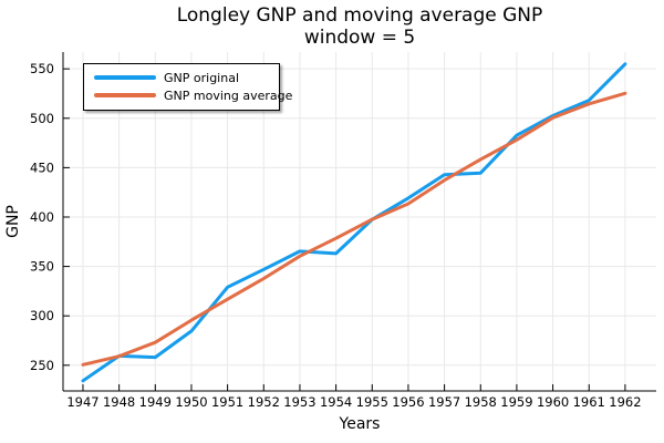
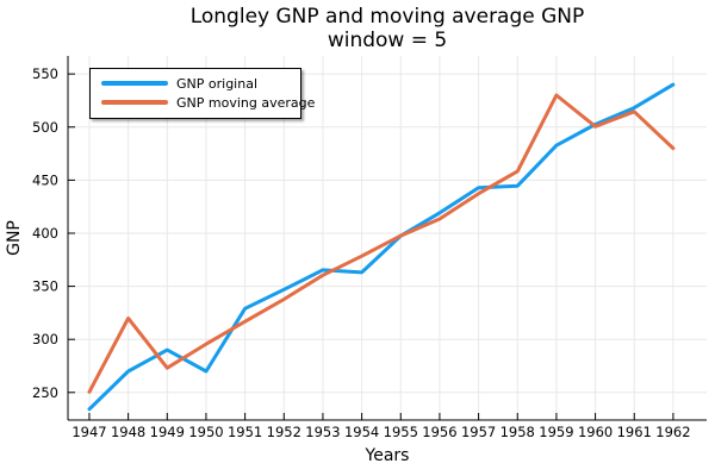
GNP original/1948: 260 -> 270
GNP moving average/1948: 260 -> 320
GNP original/1949: 260 -> 290
GNP original/1950: 280 -> 270
GNP moving average/1959: 480 -> 530
GNP original/1962: 550 -> 540
GNP moving average/1962: 530 -> 480
